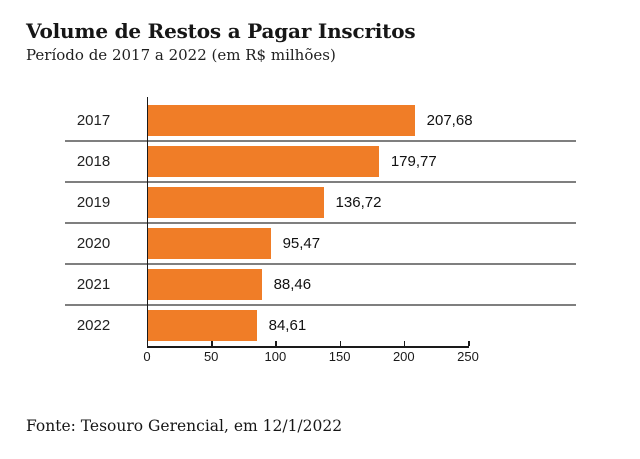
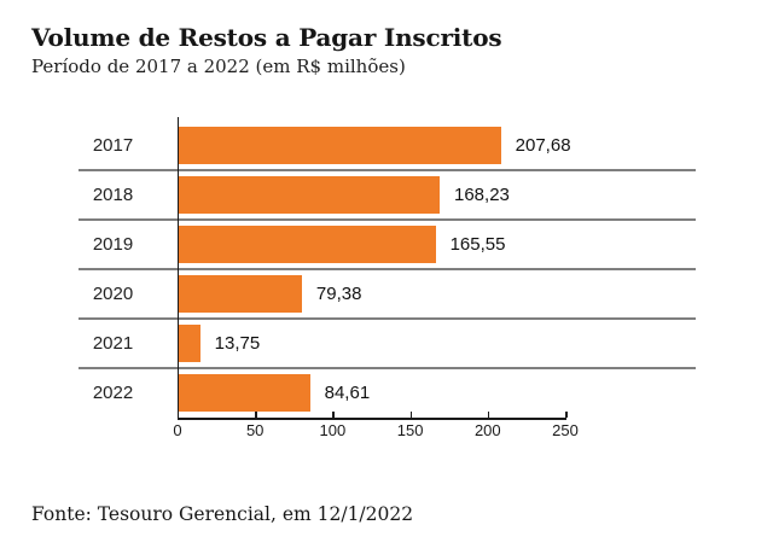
2018: 179,77 -> 168,23
2019: 136,72 -> 165,55
2020: 95,47 -> 79,38
2021: 88,46 -> 13,75
